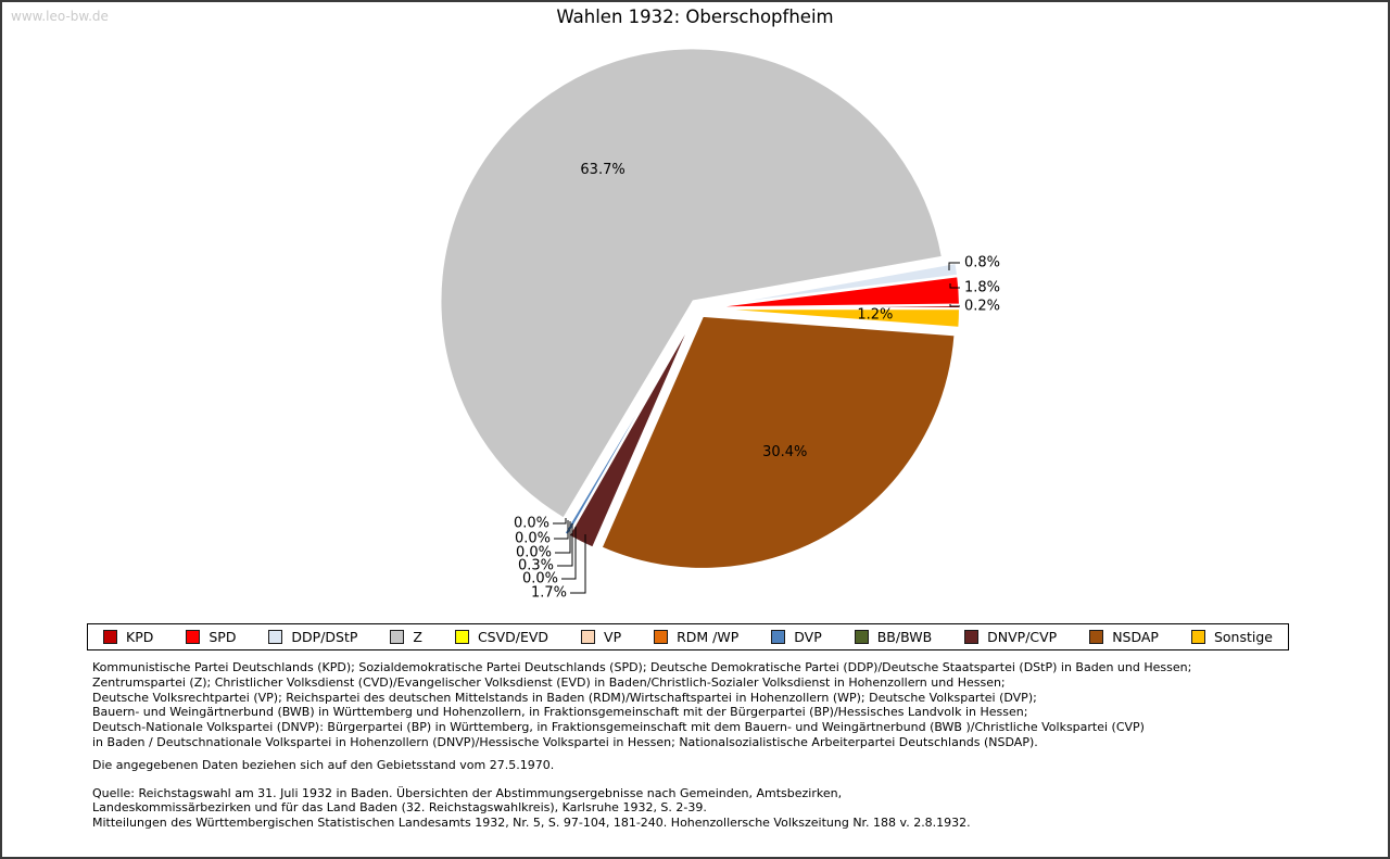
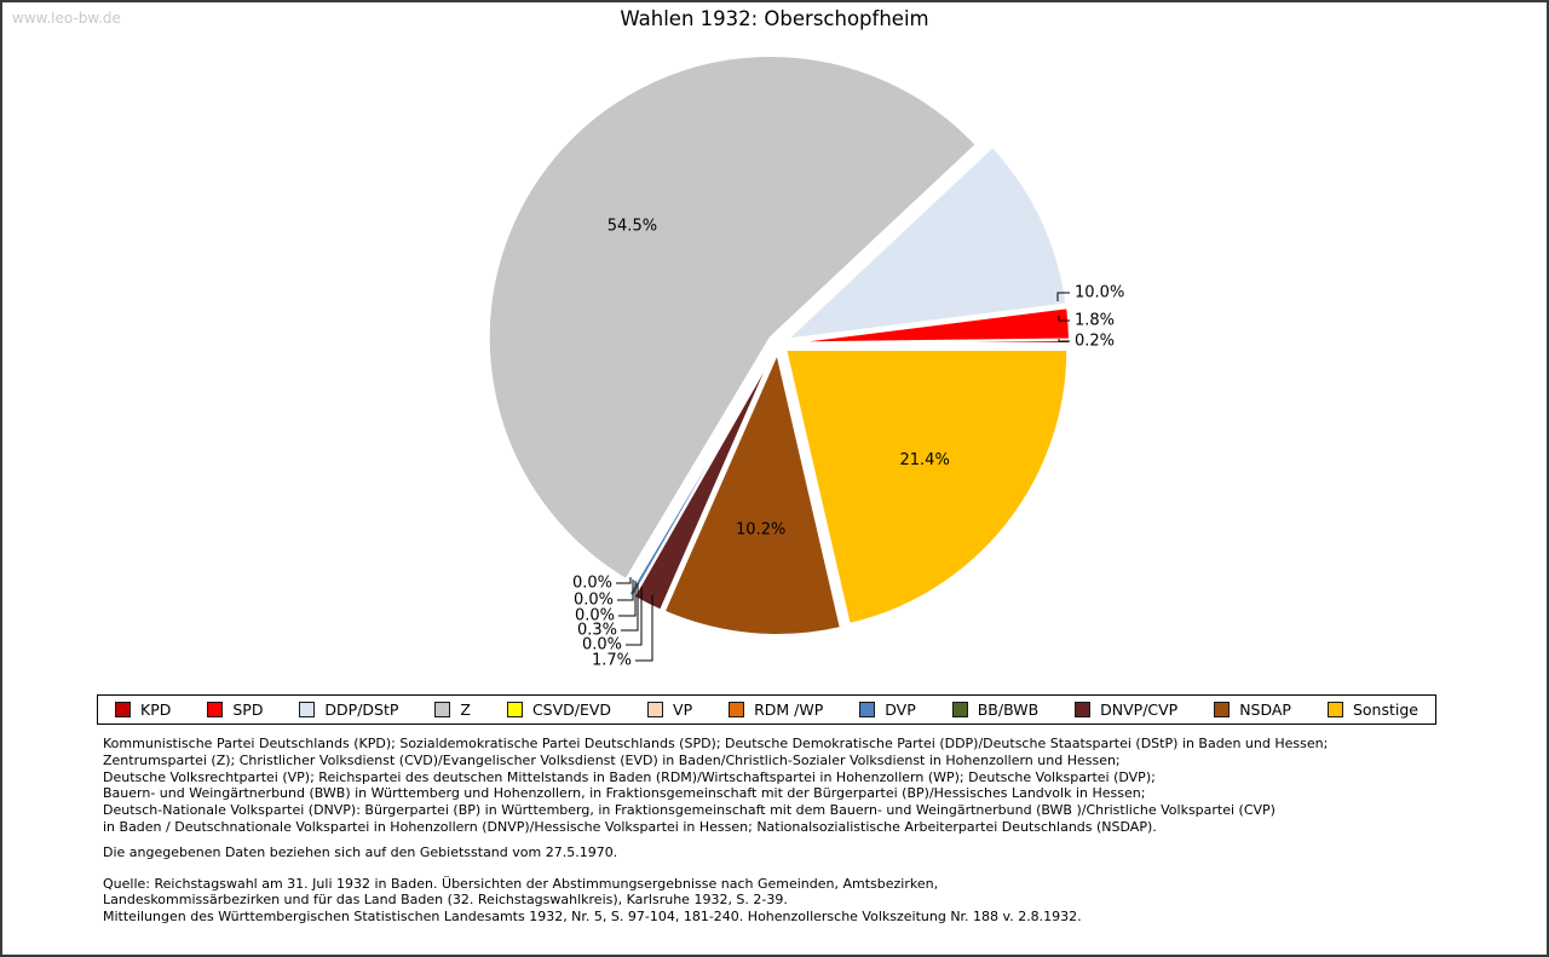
DDP/DStP: 0.8% -> 10.0%
Z: 63.7% -> 54.5%
NSDAP: 30.4% -> 10.2%
Sonstige: 1.2% -> 21.4%
